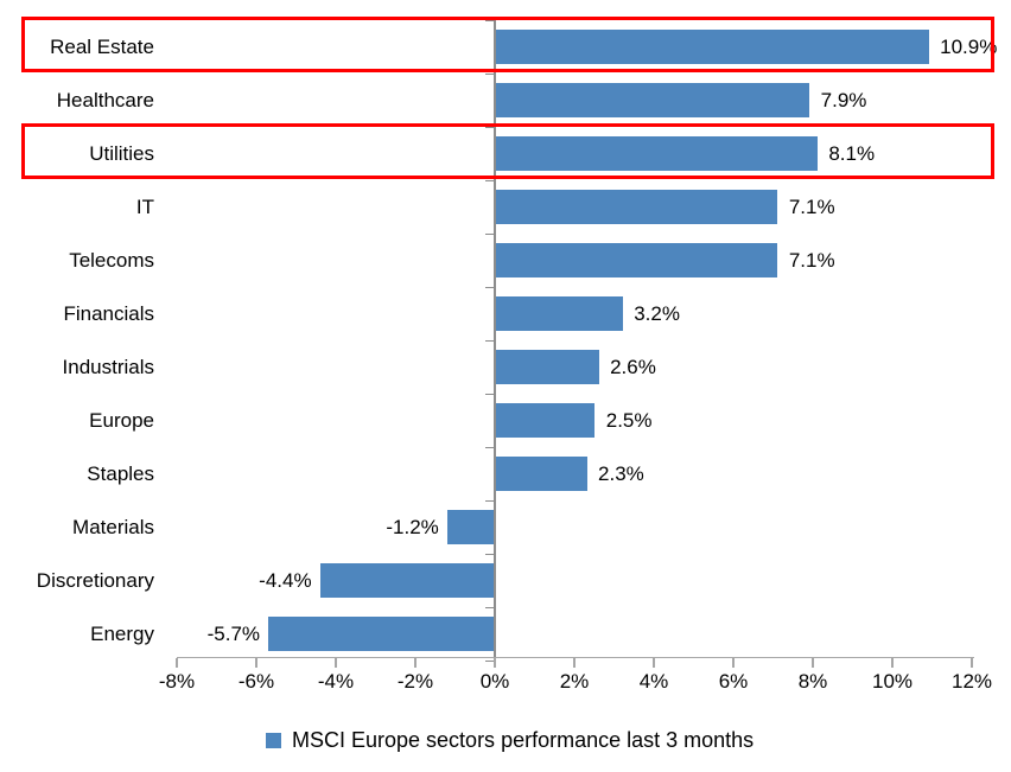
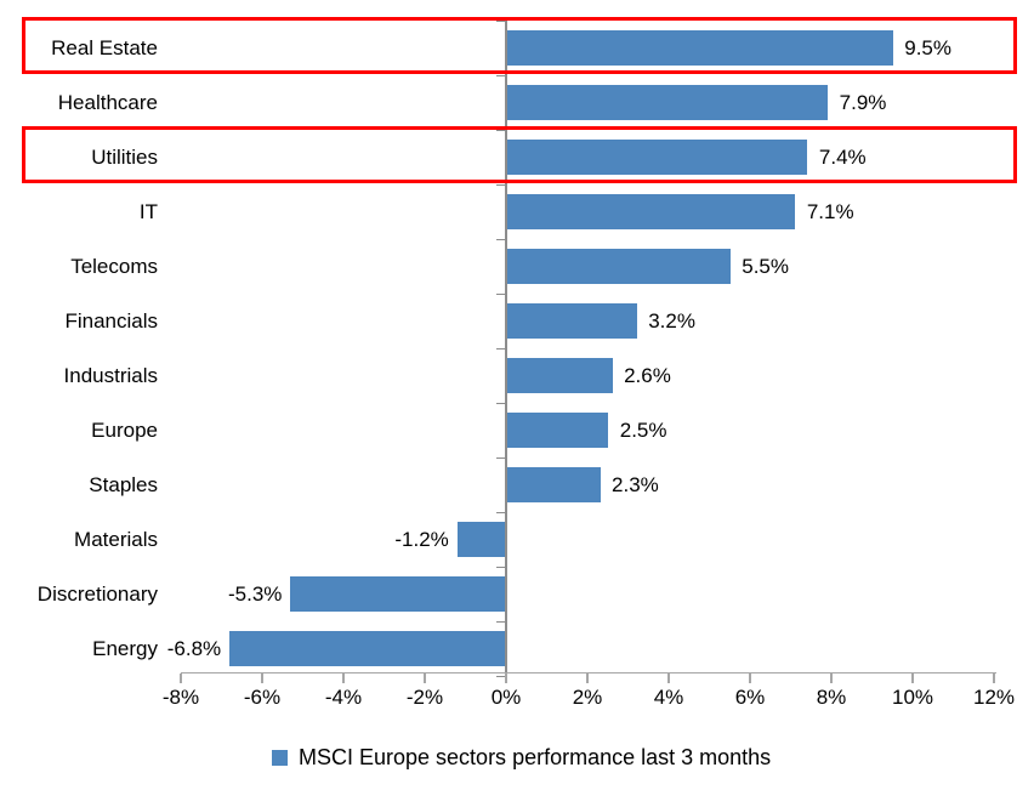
Real Estate: 10.9% -> 9.5%
Utilities: 8.1% -> 7.4%
Telecoms: 7.1% -> 5.5%
Discretionary: -4.4% -> -5.3%
Energy: -5.7% -> -6.8%
